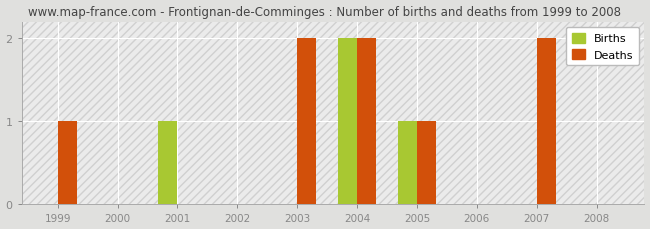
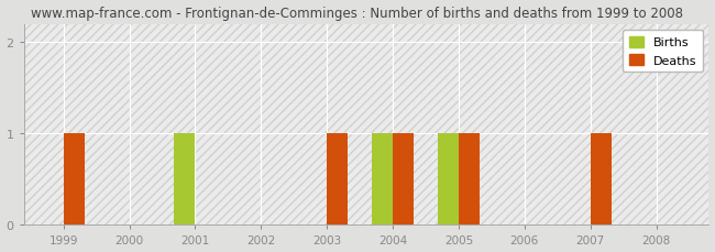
Deaths/2003: 2 -> 1
Births/2004: 2 -> 1
Deaths/2004: 2 -> 1
Deaths/2007: 2 -> 1
